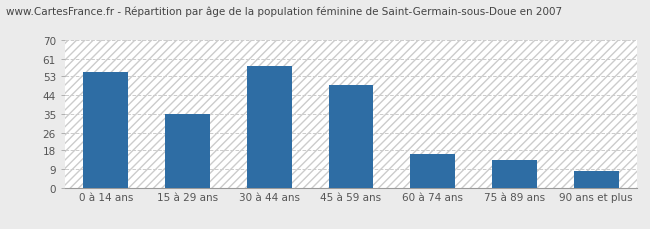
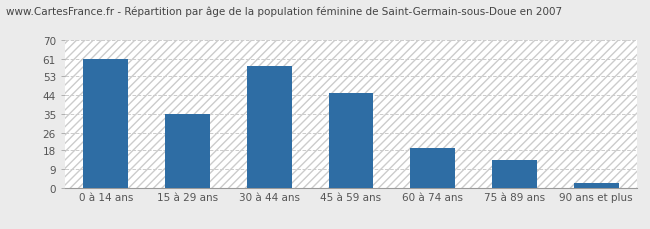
0 à 14 ans: 55 -> 61
45 à 59 ans: 49 -> 45
60 à 74 ans: 16 -> 19
90 ans et plus: 8 -> 2
